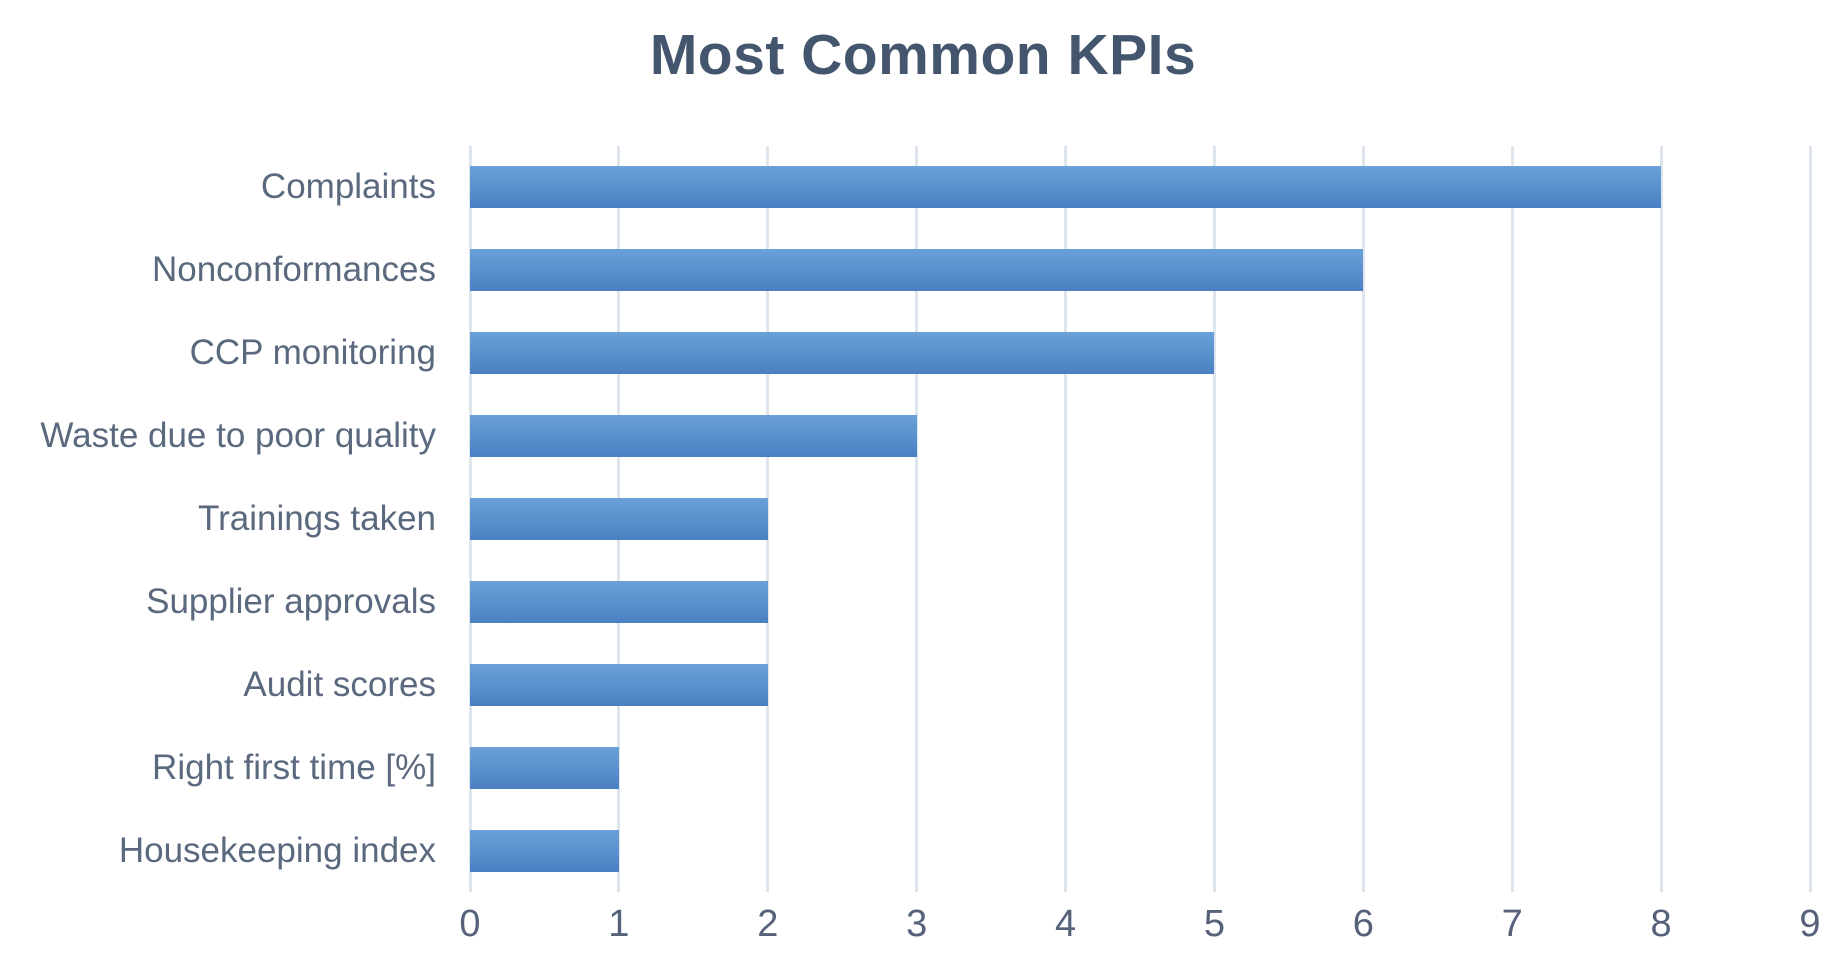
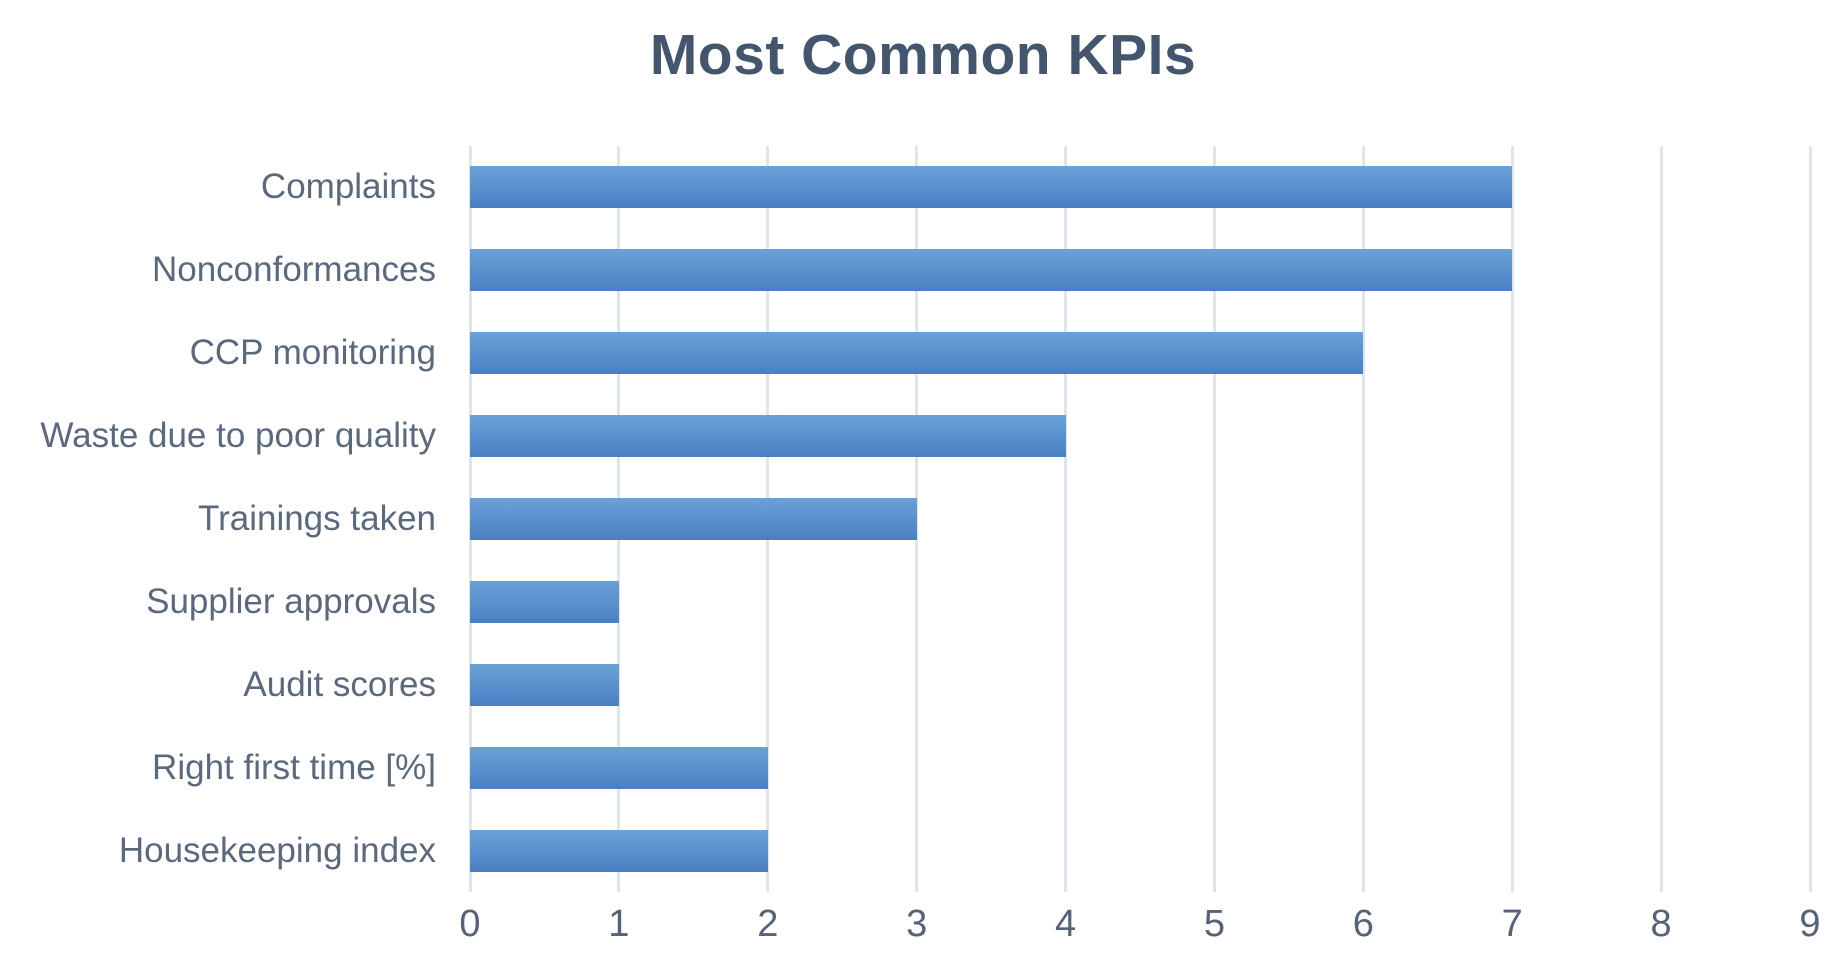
Complaints: 8 -> 7
Nonconformances: 6 -> 7
CCP monitoring: 5 -> 6
Waste due to poor quality: 3 -> 4
Trainings taken: 2 -> 3
Supplier approvals: 2 -> 1
Audit scores: 2 -> 1
Right first time [%]: 1 -> 2
Housekeeping index: 1 -> 2
